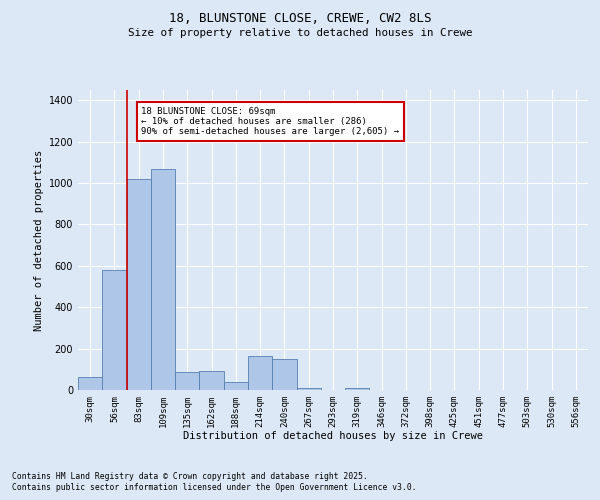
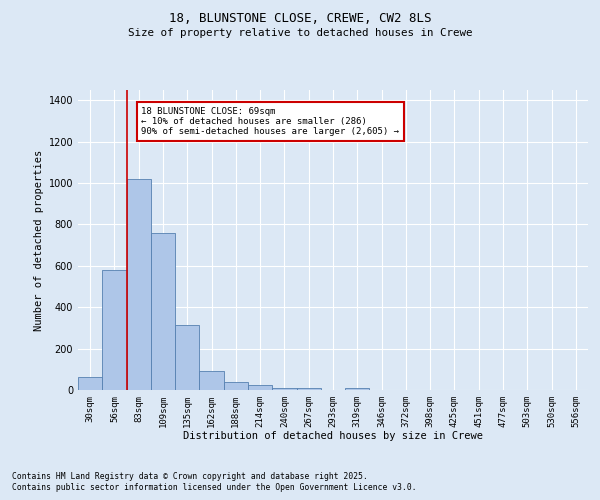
109sqm: 1070 -> 760
135sqm: 85 -> 315
214sqm: 165 -> 22
240sqm: 150 -> 12
